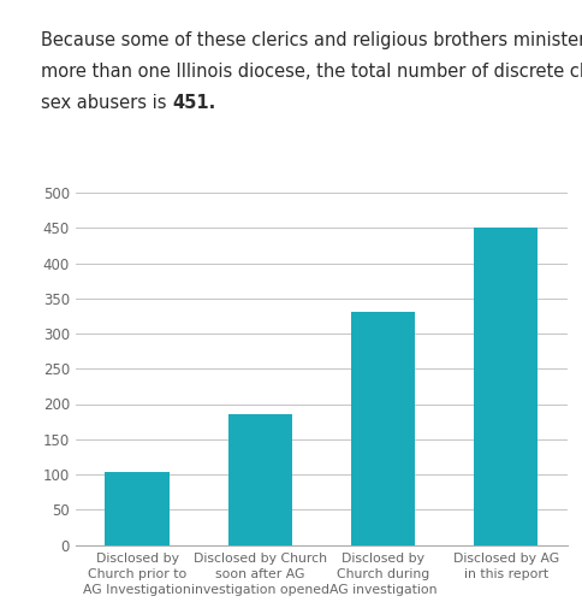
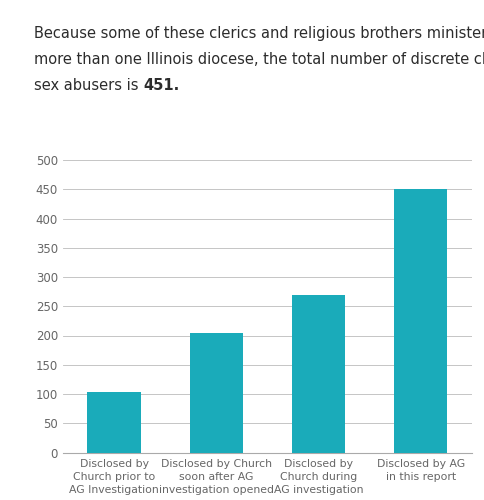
Disclosed by Church soon after AG investigation opened: 185 -> 204
Disclosed by Church during AG investigation: 331 -> 270
